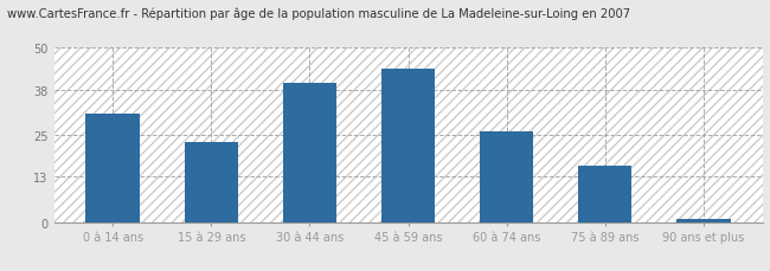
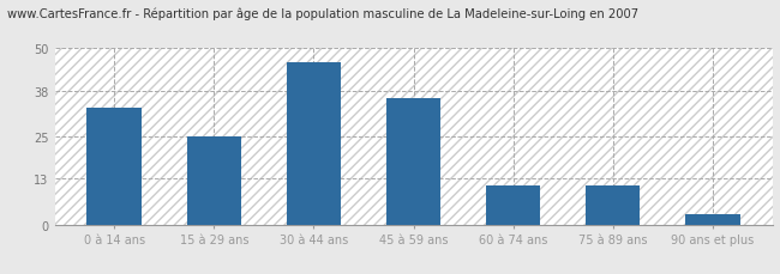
0 à 14 ans: 31 -> 33
15 à 29 ans: 23 -> 25
30 à 44 ans: 40 -> 46
45 à 59 ans: 44 -> 36
60 à 74 ans: 26 -> 11
75 à 89 ans: 16 -> 11
90 ans et plus: 1 -> 3
